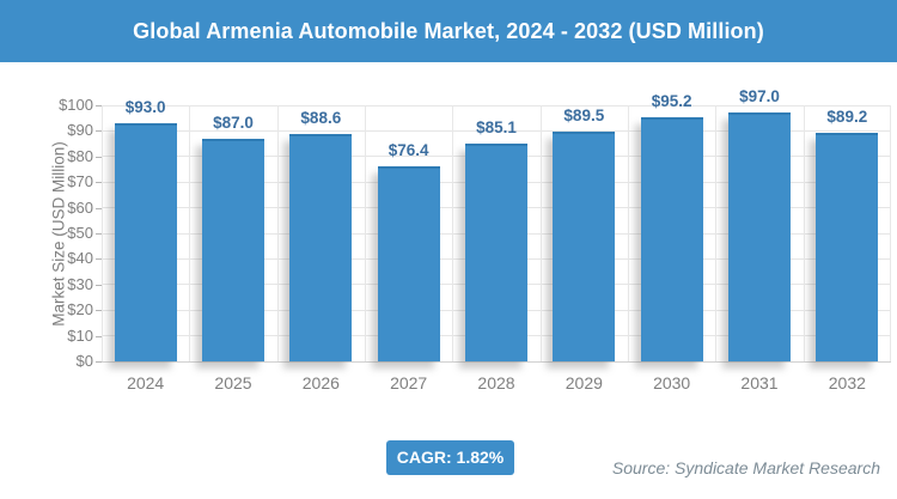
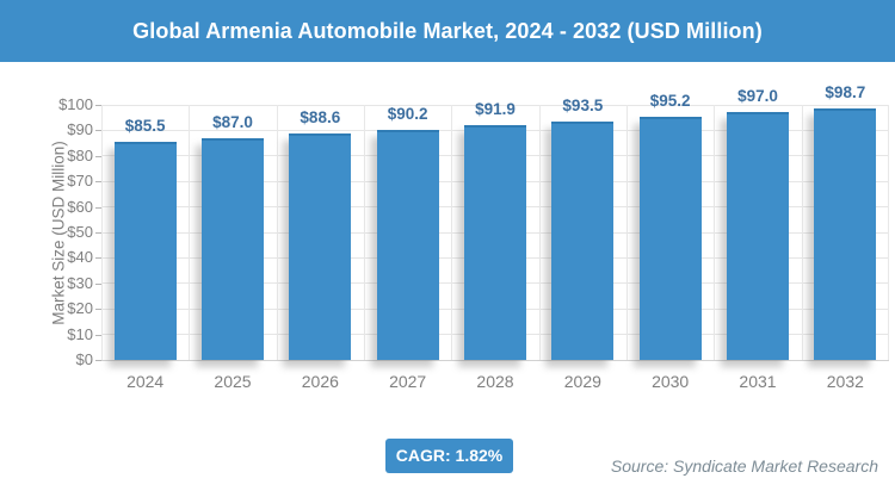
2024: $93.0 -> $85.5
2027: $76.4 -> $90.2
2028: $85.1 -> $91.9
2029: $89.5 -> $93.5
2032: $89.2 -> $98.7
